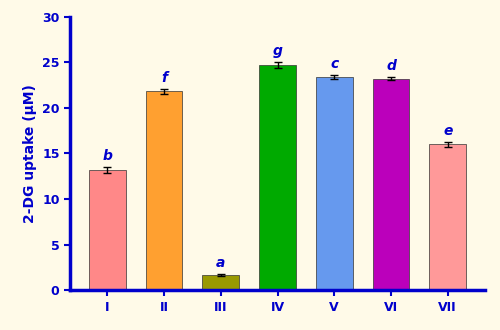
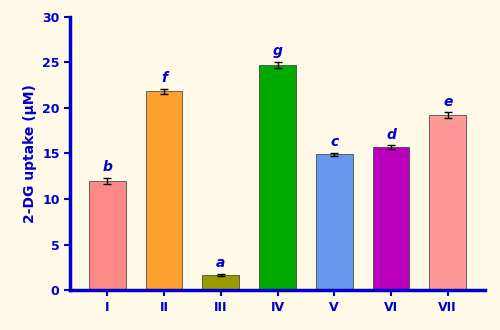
I: 13.2 -> 12.0
V: 23.4 -> 14.9
VI: 23.2 -> 15.7
VII: 16.0 -> 19.2
